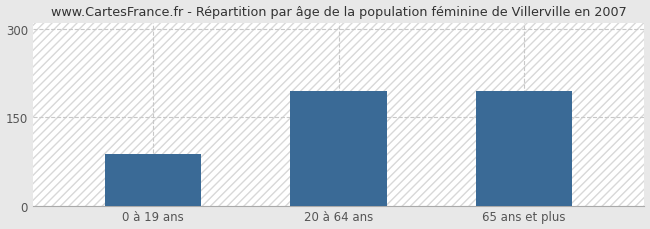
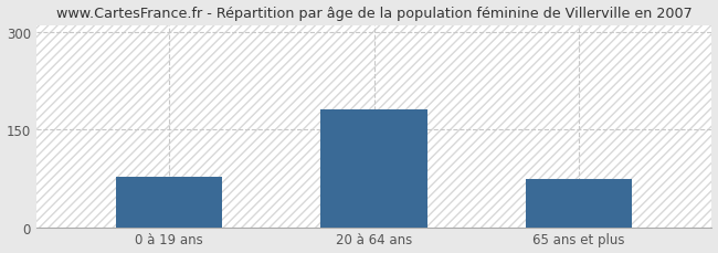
0 à 19 ans: 88 -> 78
20 à 64 ans: 194 -> 181
65 ans et plus: 194 -> 74
